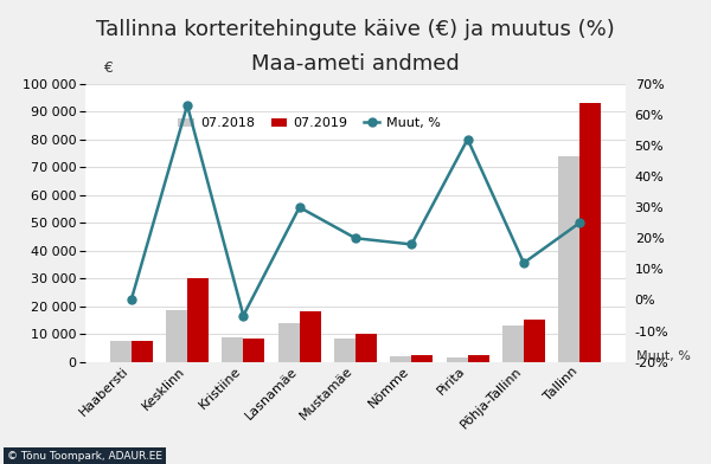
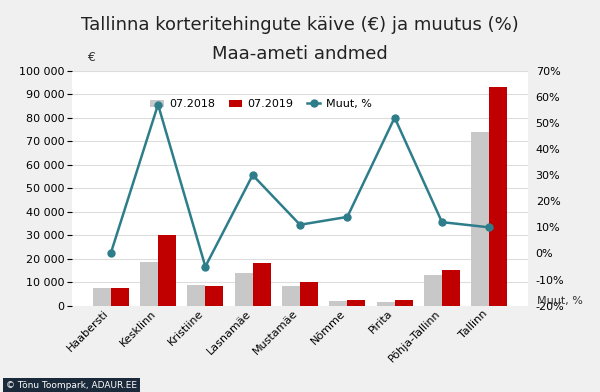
Muut, %/Kesklinn: 63% -> 57%
Muut, %/Mustamäe: 20% -> 11%
Muut, %/Nõmme: 18% -> 14%
Muut, %/Tallinn: 25% -> 10%
